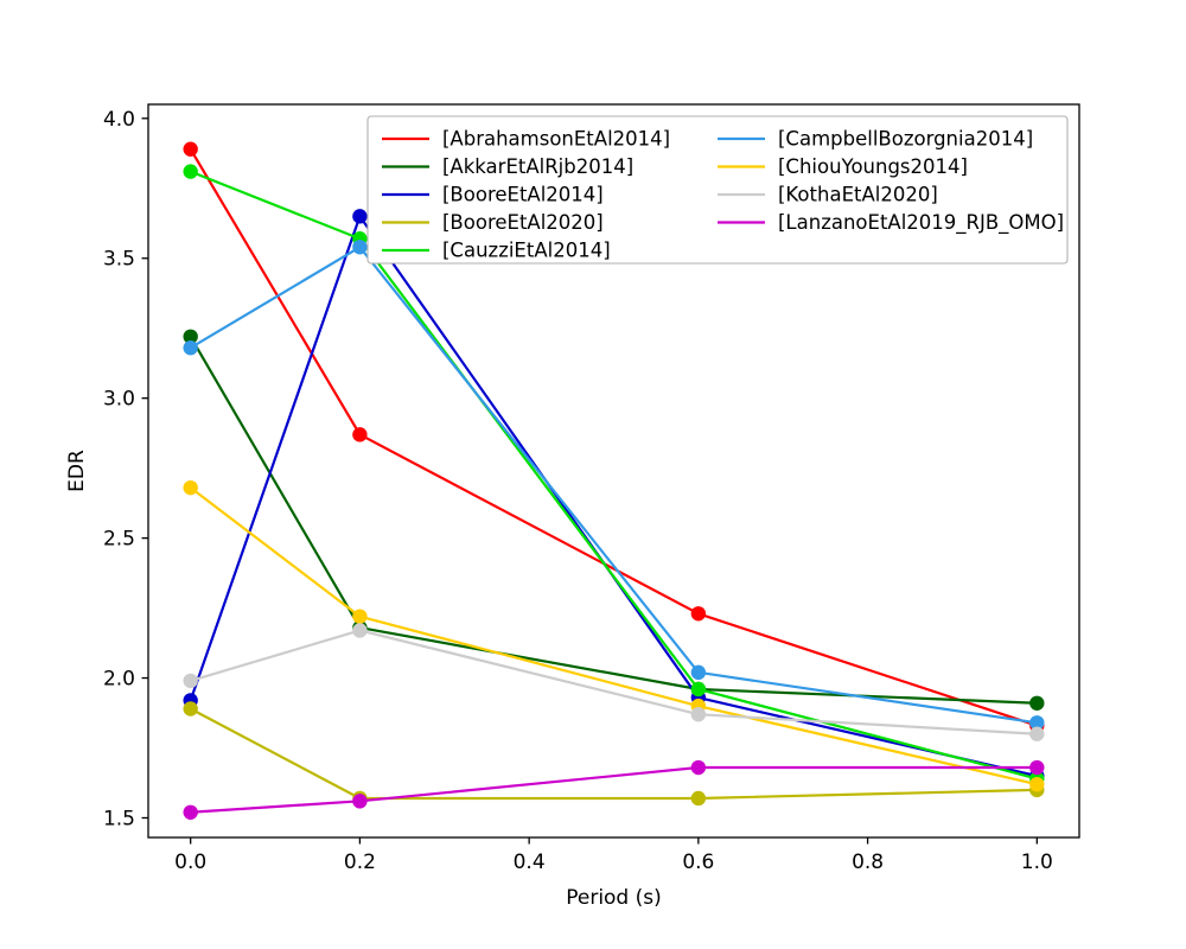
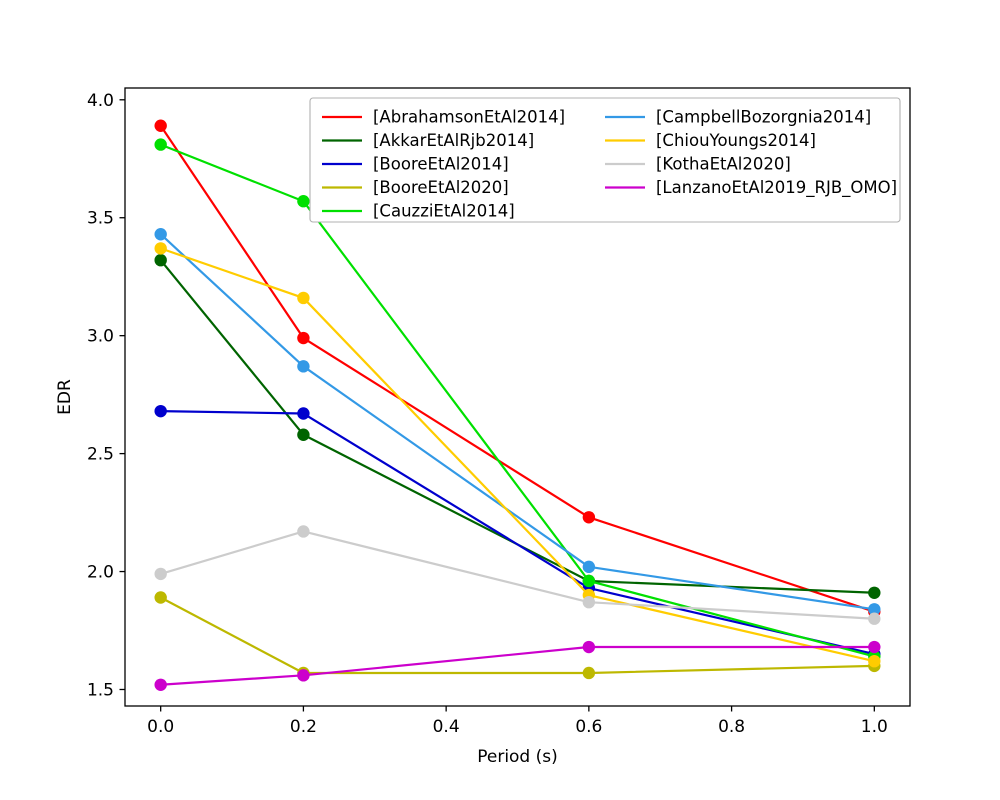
[AkkarEtAlRjb2014]/0.0: 3.22 -> 3.32
[BooreEtAl2014]/0.0: 1.92 -> 2.68
[CampbellBozorgnia2014]/0.0: 3.18 -> 3.43
[ChiouYoungs2014]/0.0: 2.68 -> 3.37
[AbrahamsonEtAl2014]/0.2: 2.87 -> 2.99
[AkkarEtAlRjb2014]/0.2: 2.18 -> 2.58
[BooreEtAl2014]/0.2: 3.65 -> 2.67
[CampbellBozorgnia2014]/0.2: 3.54 -> 2.87
[ChiouYoungs2014]/0.2: 2.22 -> 3.16
